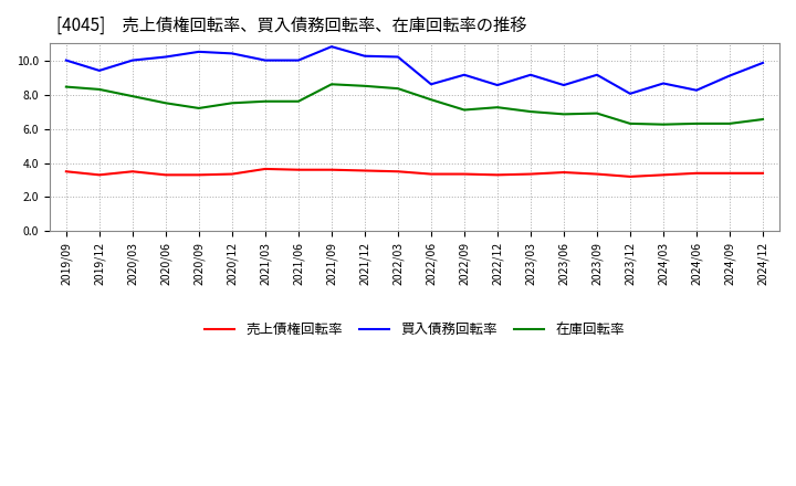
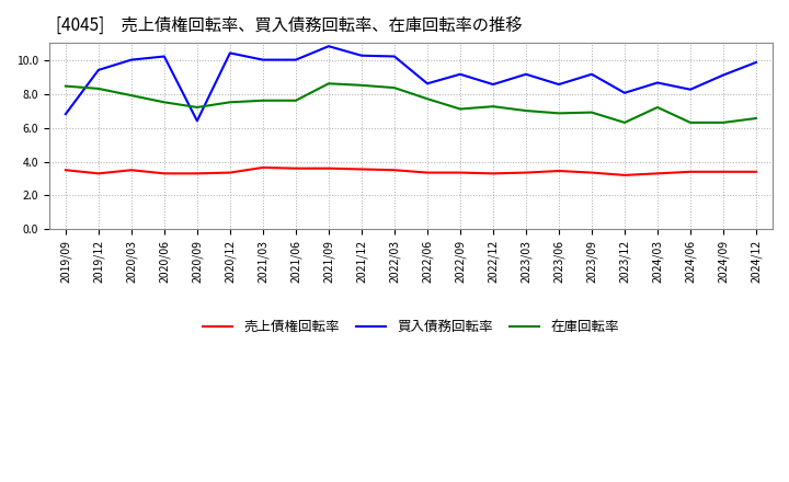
買入債務回転率/2019/09: 10.0 -> 6.8
買入債務回転率/2020/09: 10.5 -> 6.4
在庫回転率/2024/03: 6.2 -> 7.2
